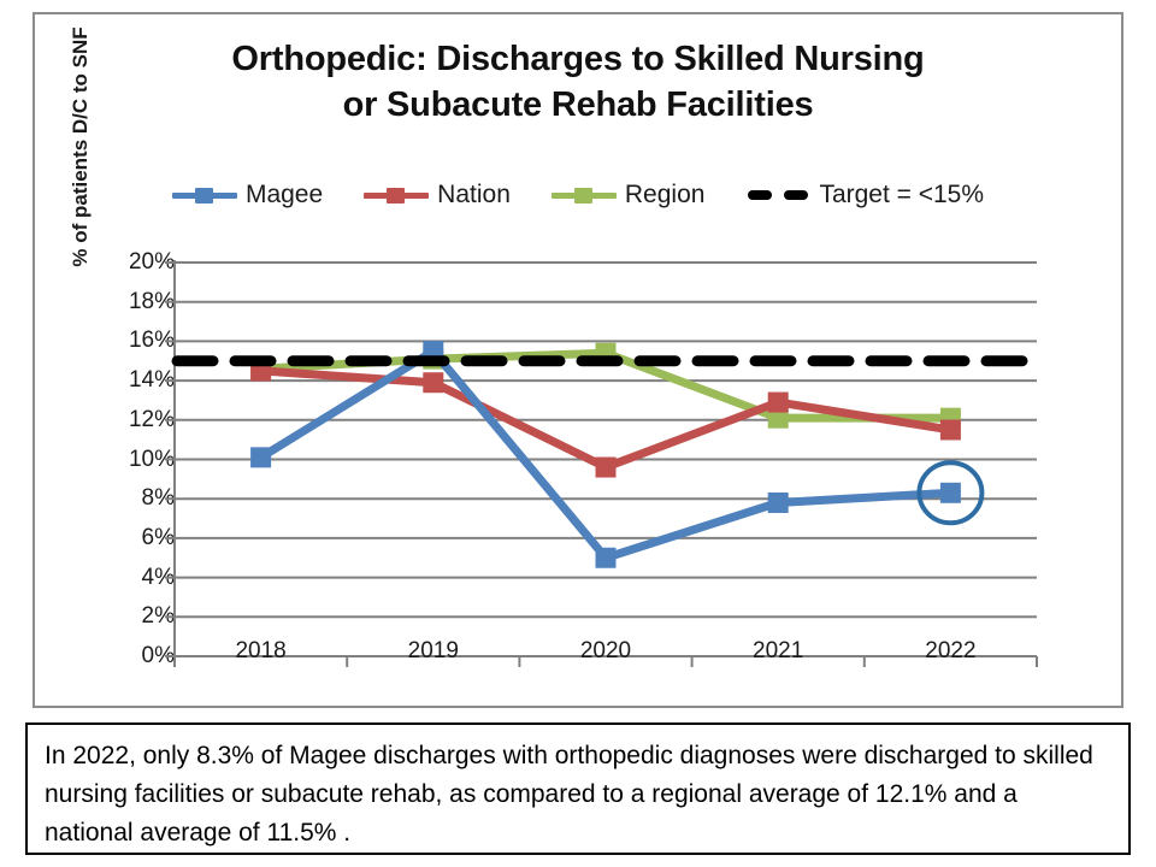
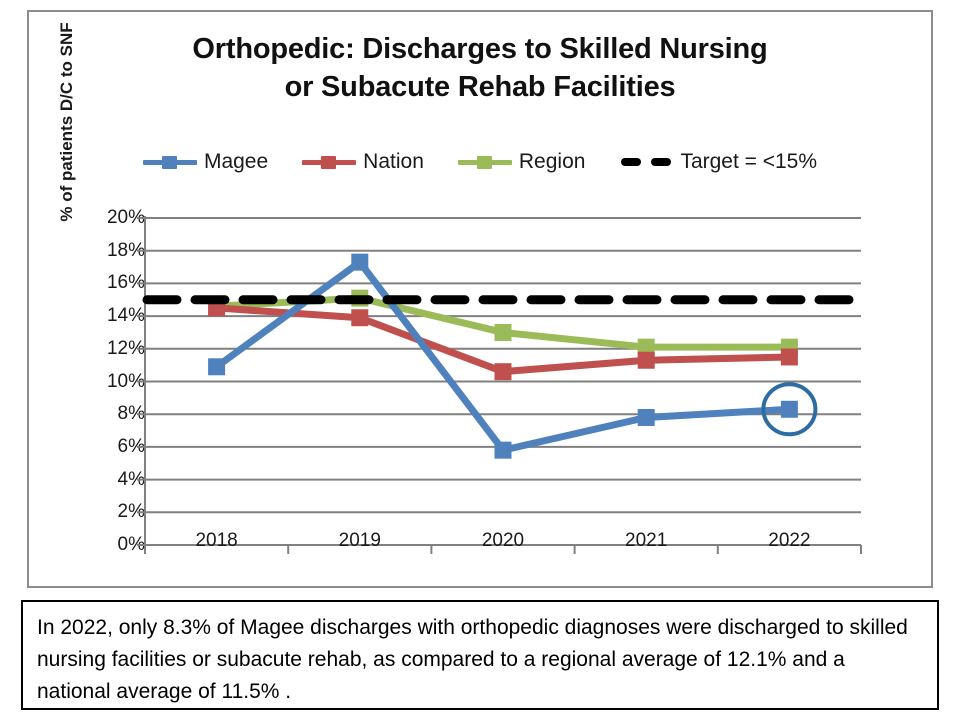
Magee/2018: 10.1% -> 10.9%
Magee/2019: 15.5% -> 17.3%
Magee/2020: 5.0% -> 5.8%
Nation/2020: 9.6% -> 10.6%
Region/2020: 15.4% -> 13.0%
Nation/2021: 12.9% -> 11.3%
